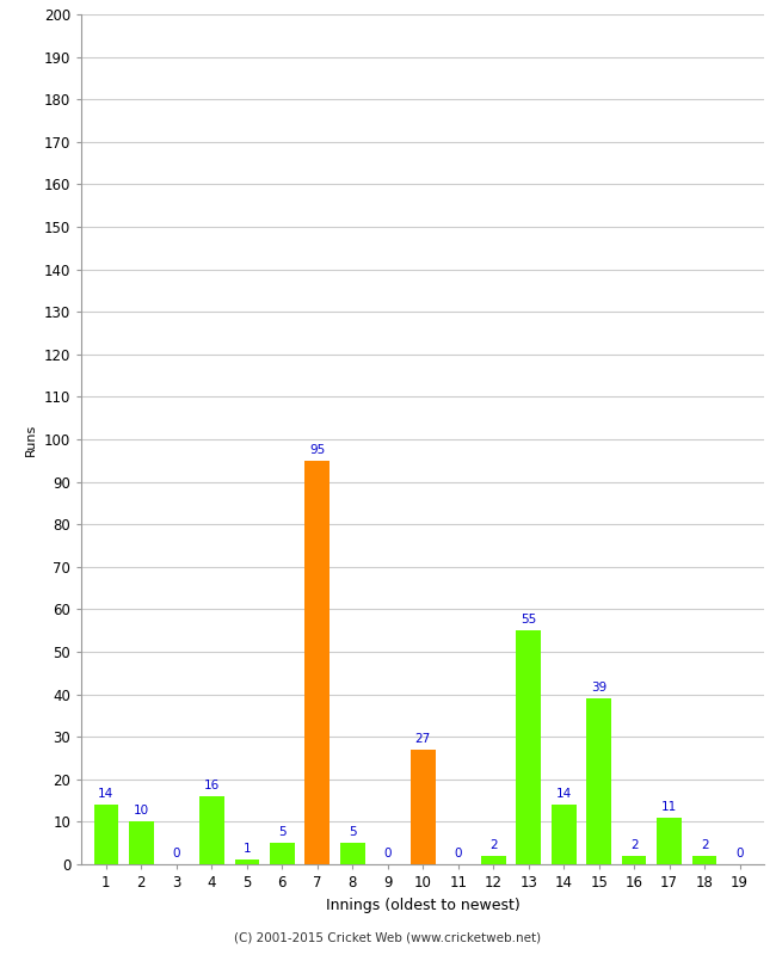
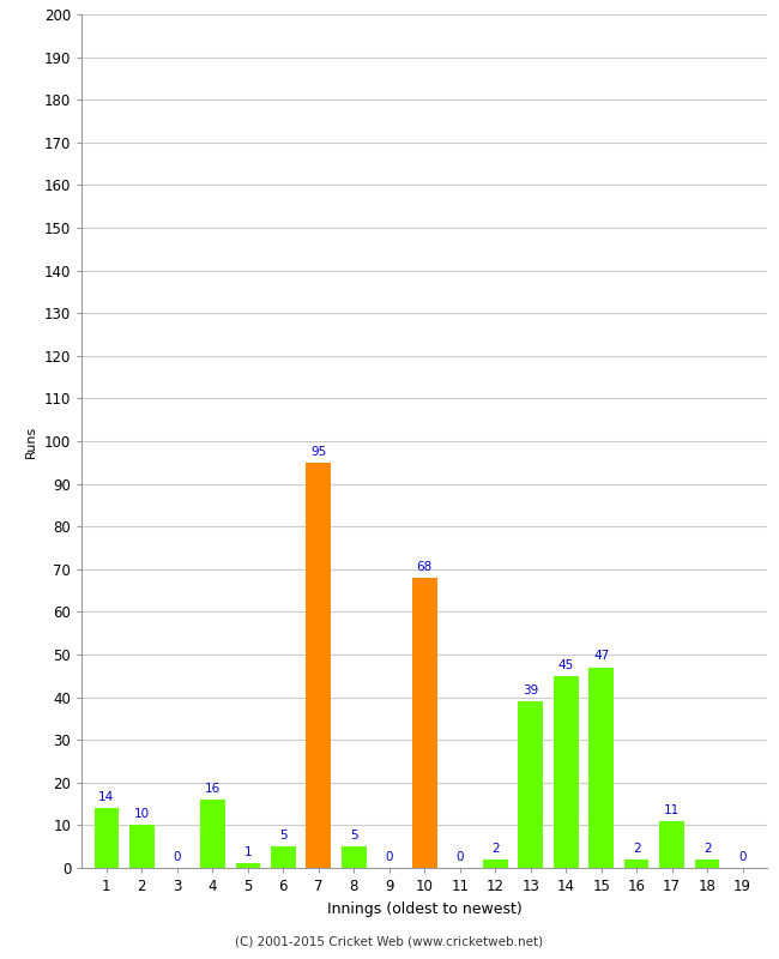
10: 27 -> 68
13: 55 -> 39
14: 14 -> 45
15: 39 -> 47
